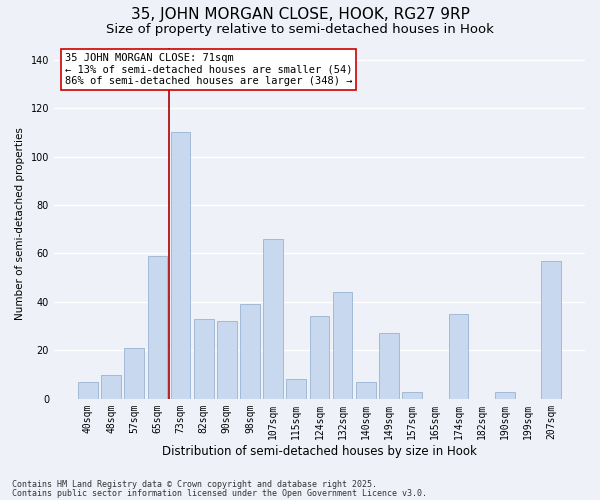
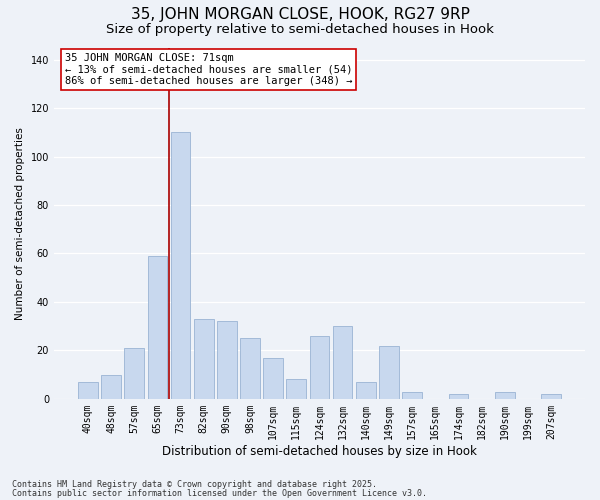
98sqm: 39 -> 25
107sqm: 66 -> 17
124sqm: 34 -> 26
132sqm: 44 -> 30
149sqm: 27 -> 22
174sqm: 35 -> 2
207sqm: 57 -> 2
